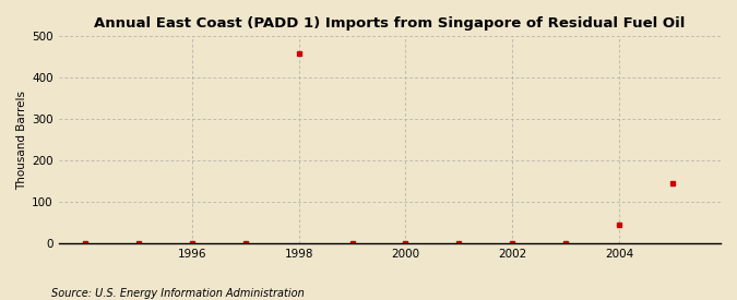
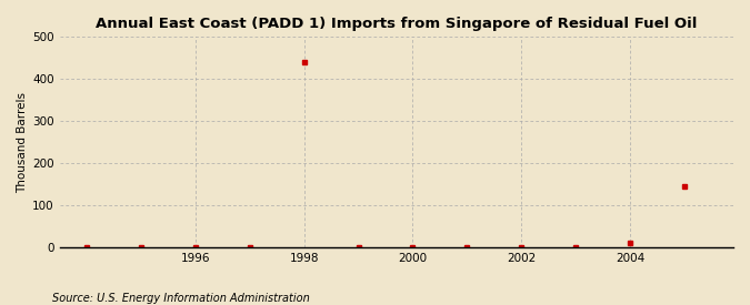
1998: 460 -> 441
2004: 45 -> 10
